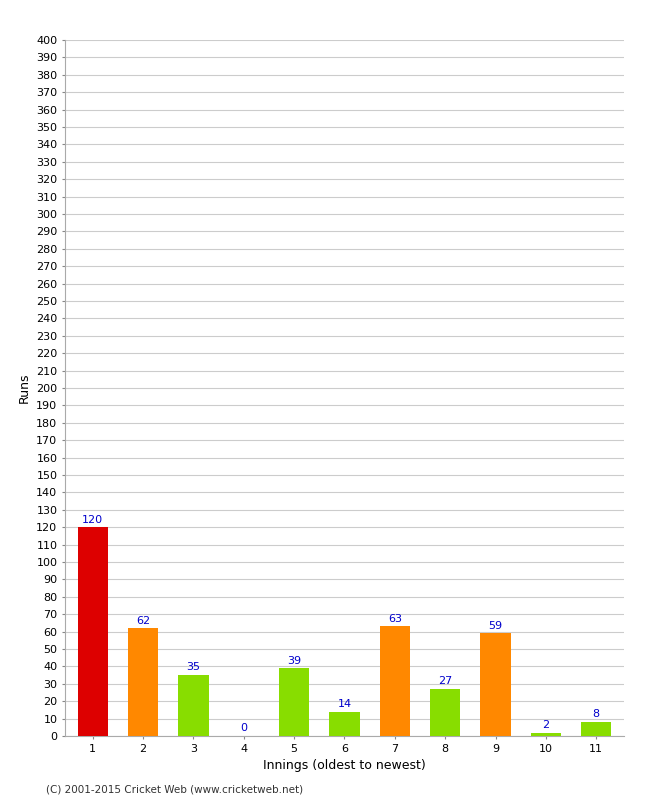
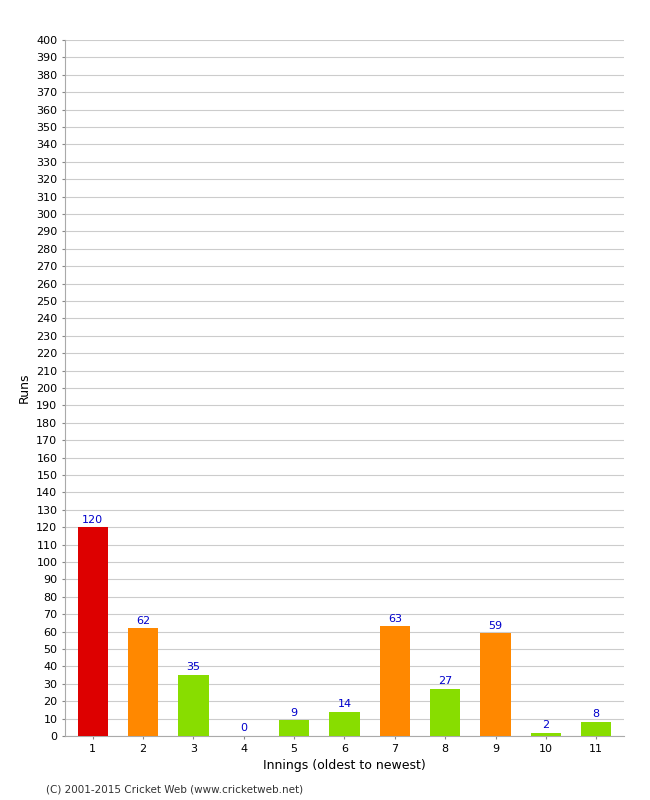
5: 39 -> 9
